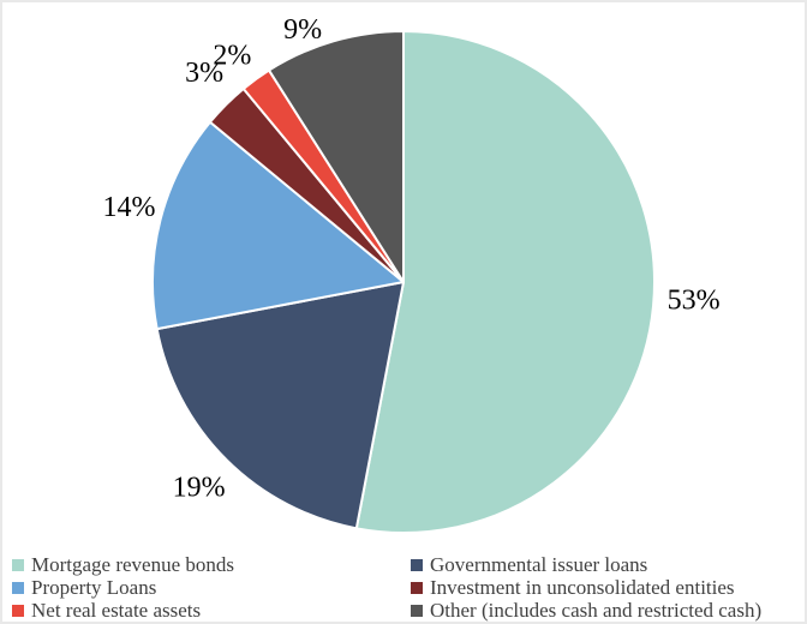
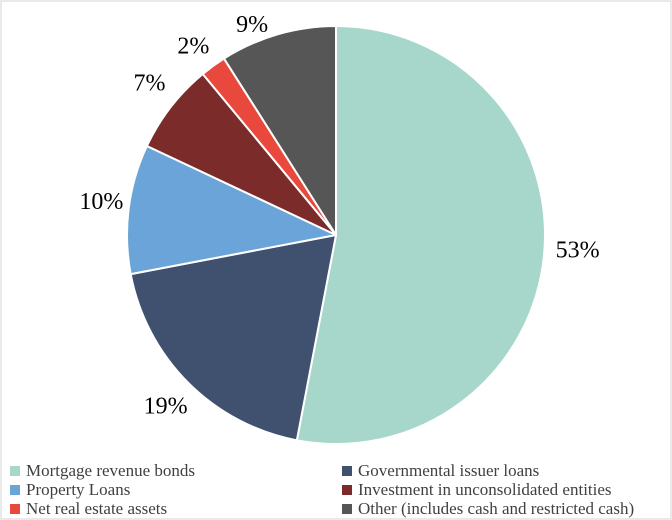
Property Loans: 14% -> 10%
Investment in unconsolidated entities: 3% -> 7%
